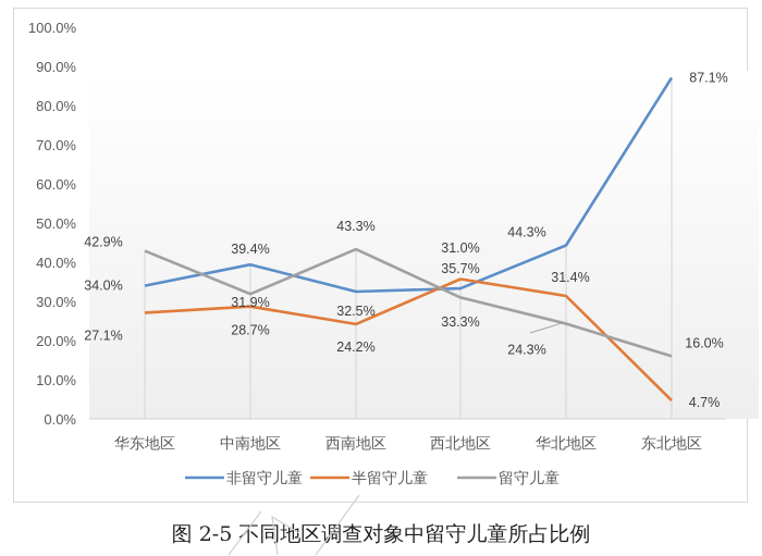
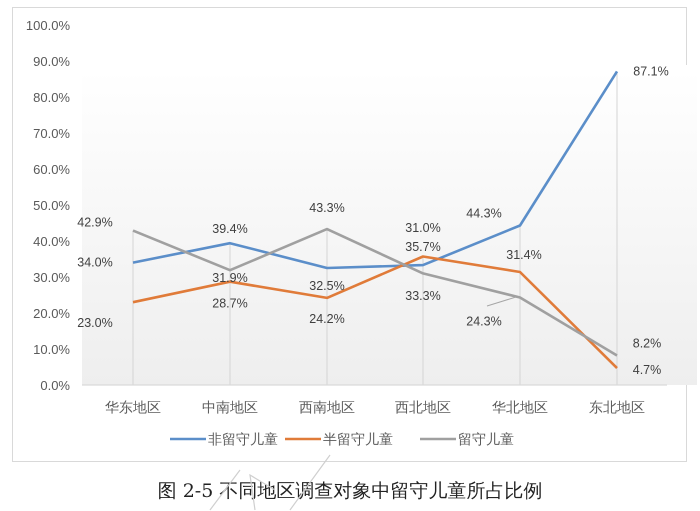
半留守儿童/华东地区: 27.1% -> 23.0%
留守儿童/东北地区: 16.0% -> 8.2%
